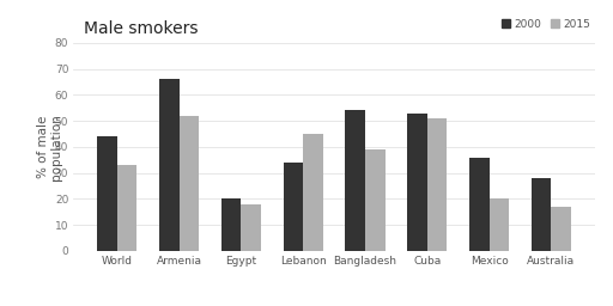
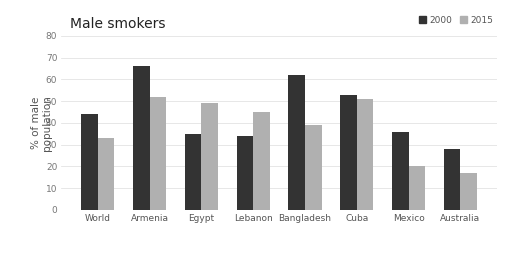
2000/Egypt: 20 -> 35
2015/Egypt: 18 -> 49
2000/Bangladesh: 54 -> 62
